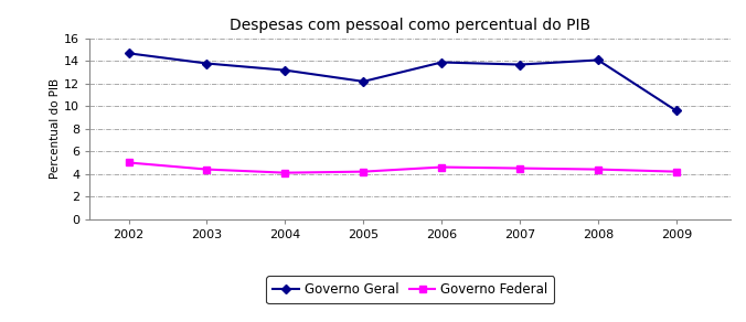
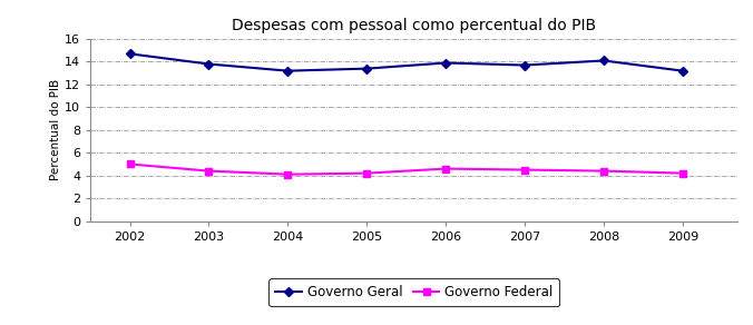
Governo Geral/2005: 12.2 -> 13.4
Governo Geral/2009: 9.6 -> 13.2
